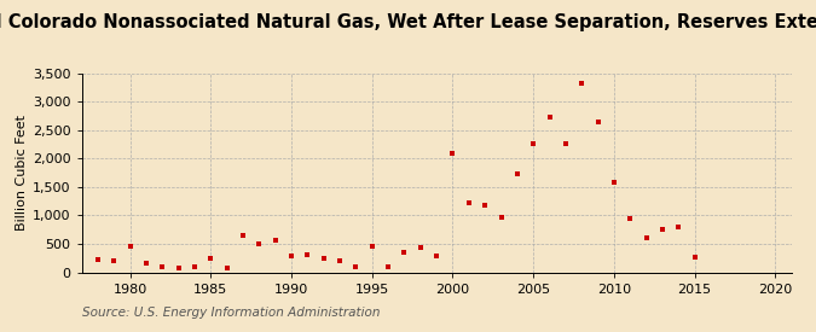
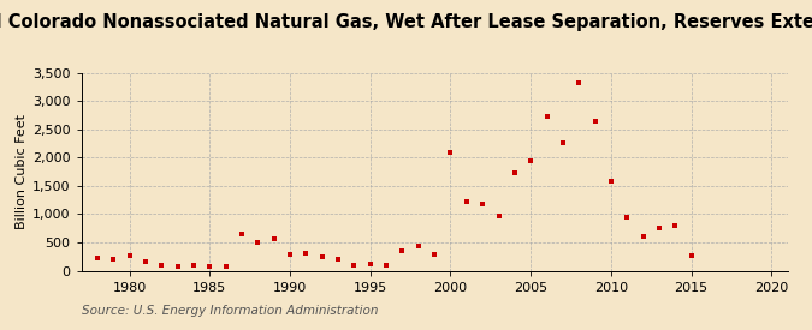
1980: 450 -> 270
1985: 250 -> 80
1995: 450 -> 110
2005: 2,250 -> 1,940
